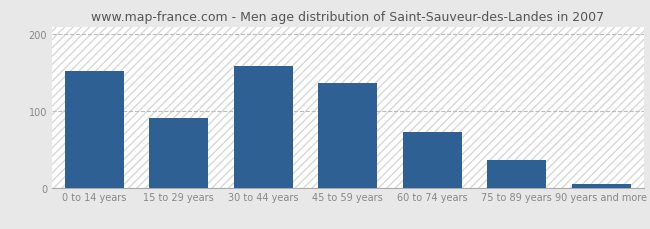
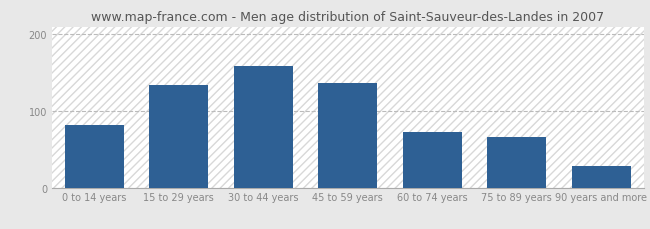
0 to 14 years: 152 -> 82
15 to 29 years: 91 -> 134
75 to 89 years: 36 -> 66
90 years and more: 5 -> 28
